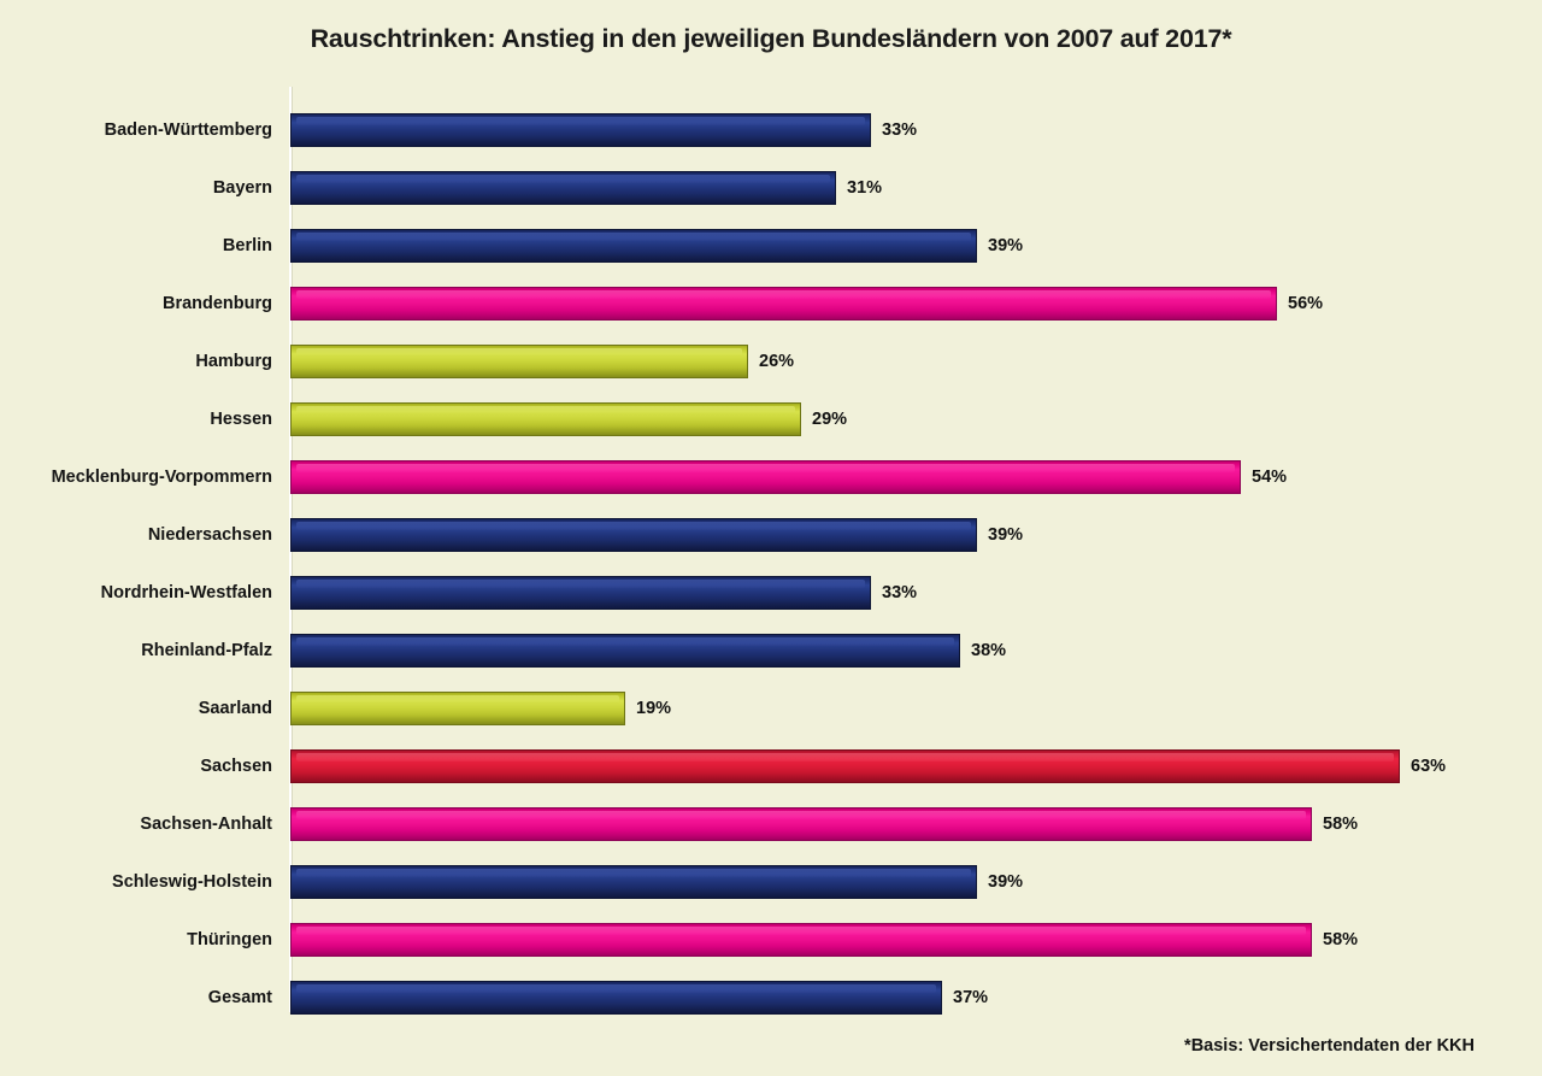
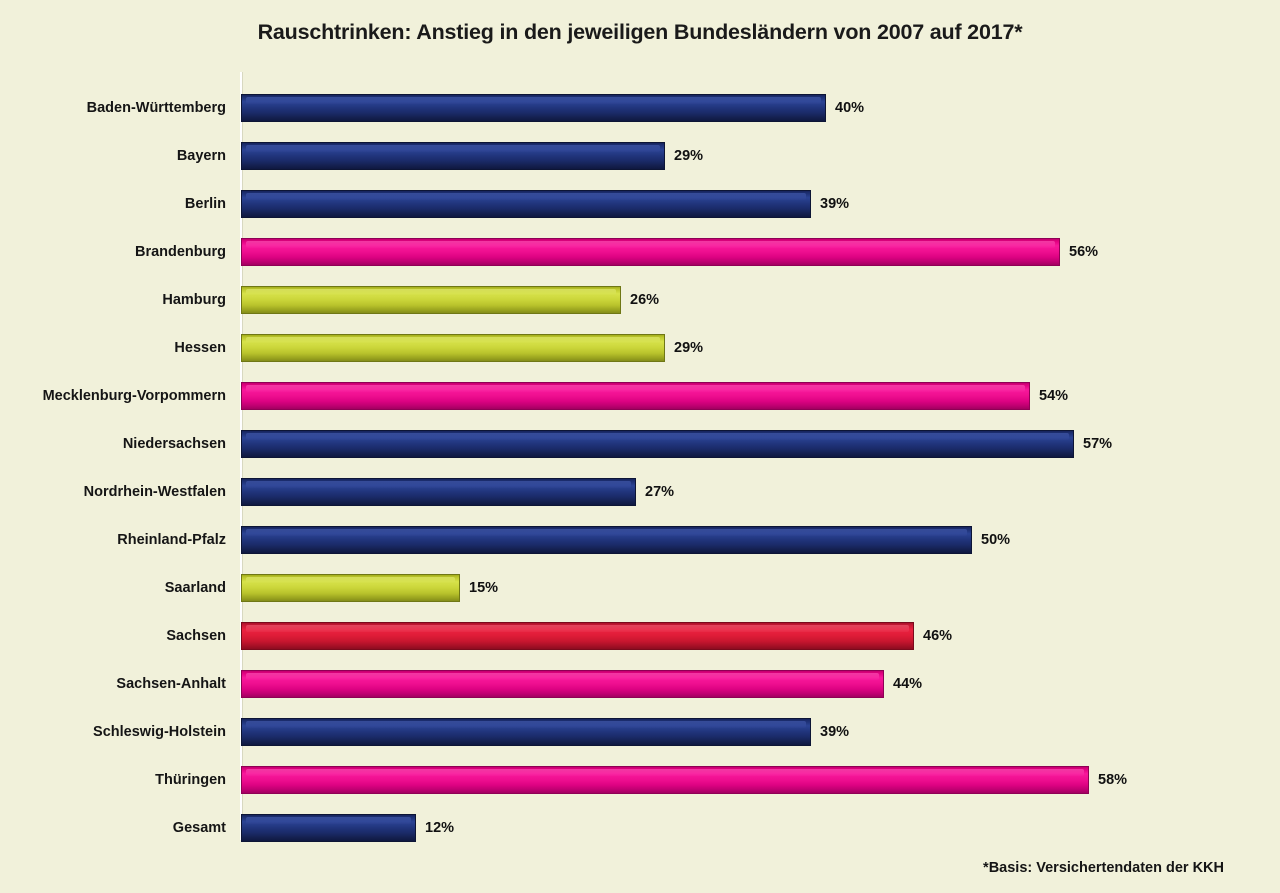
Baden-Württemberg: 33% -> 40%
Bayern: 31% -> 29%
Niedersachsen: 39% -> 57%
Nordrhein-Westfalen: 33% -> 27%
Rheinland-Pfalz: 38% -> 50%
Saarland: 19% -> 15%
Sachsen: 63% -> 46%
Sachsen-Anhalt: 58% -> 44%
Gesamt: 37% -> 12%
